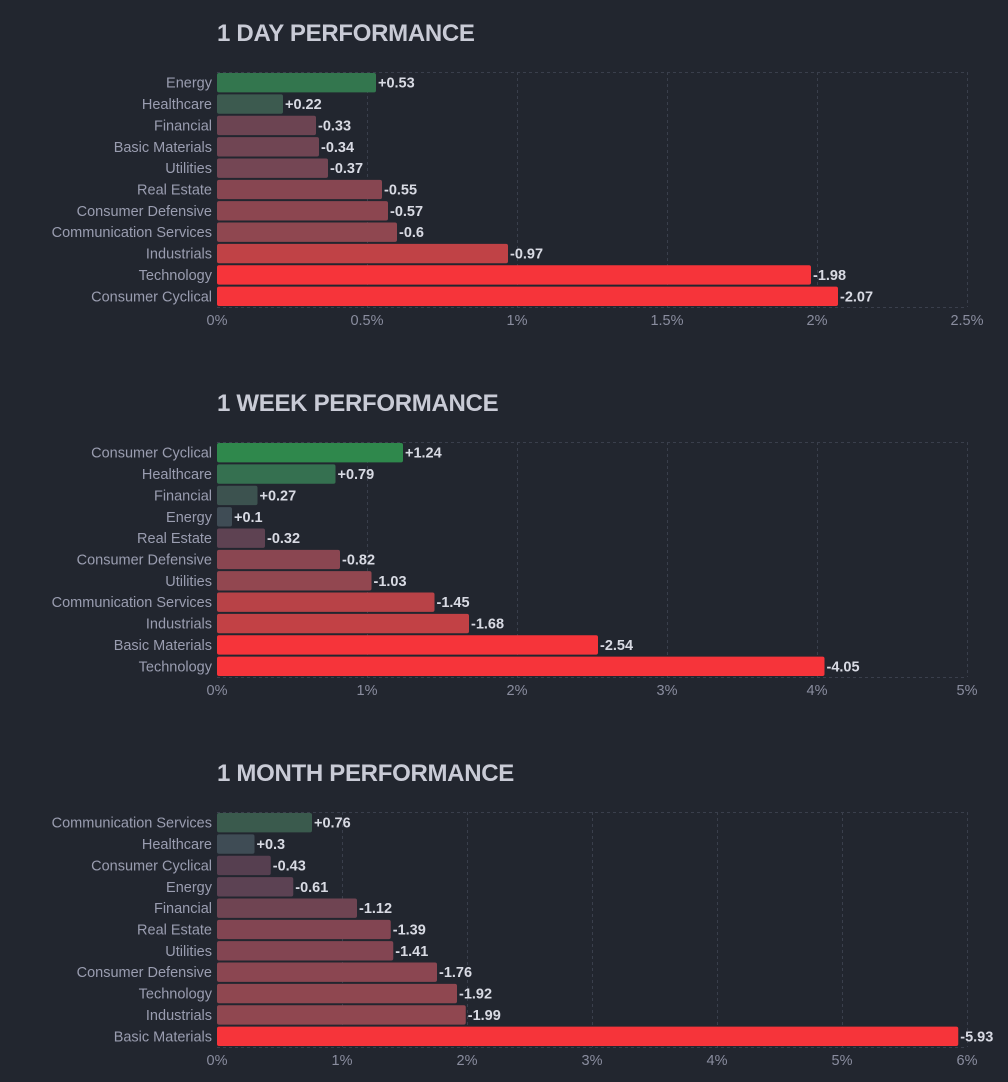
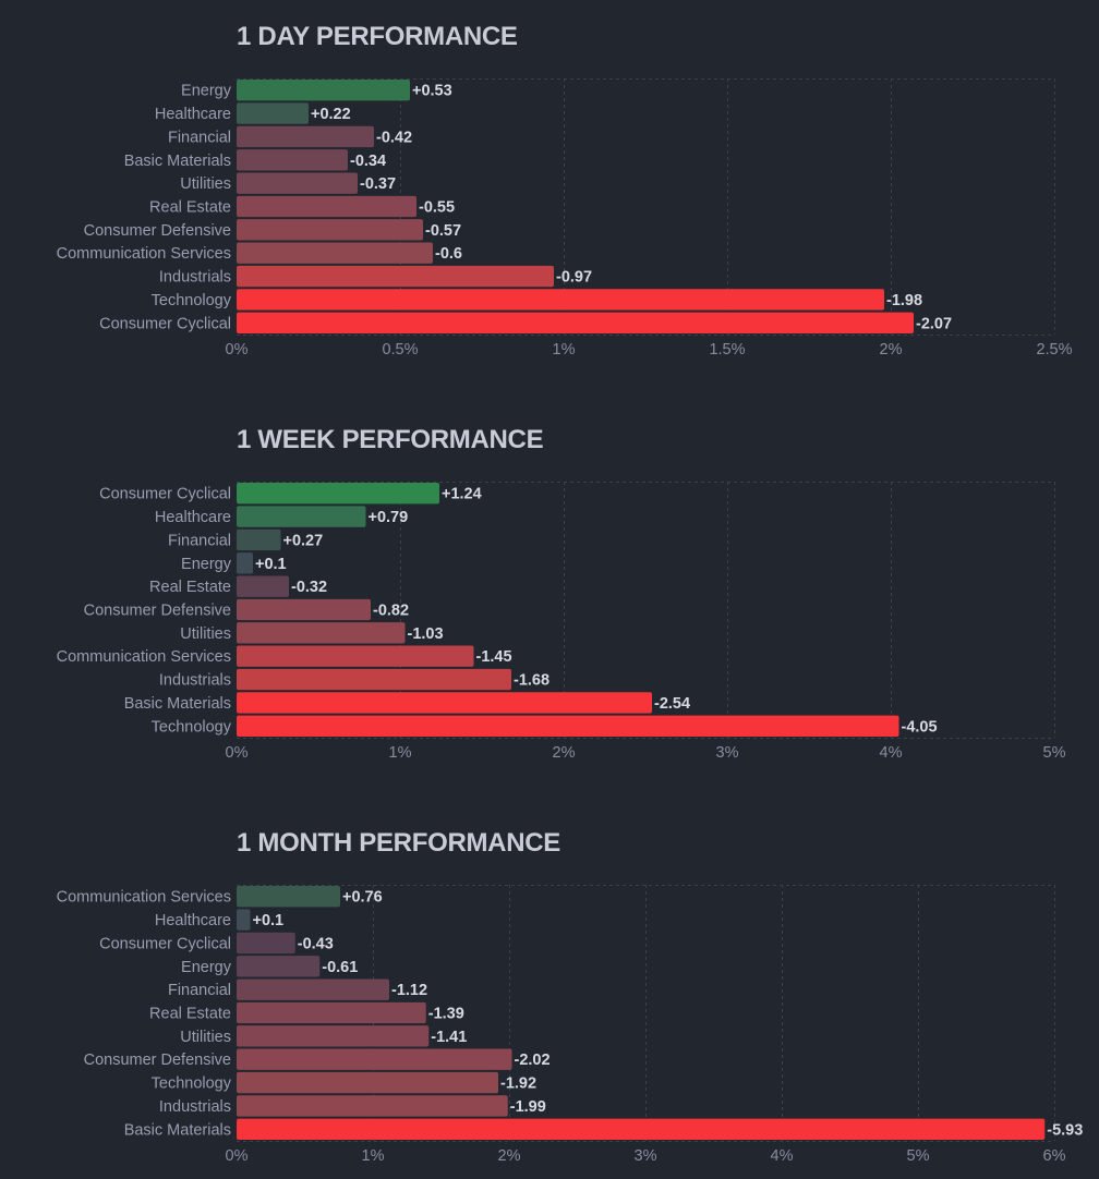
1 DAY PERFORMANCE/Financial: -0.33 -> -0.42
1 MONTH PERFORMANCE/Healthcare: +0.3 -> +0.1
1 MONTH PERFORMANCE/Consumer Defensive: -1.76 -> -2.02
